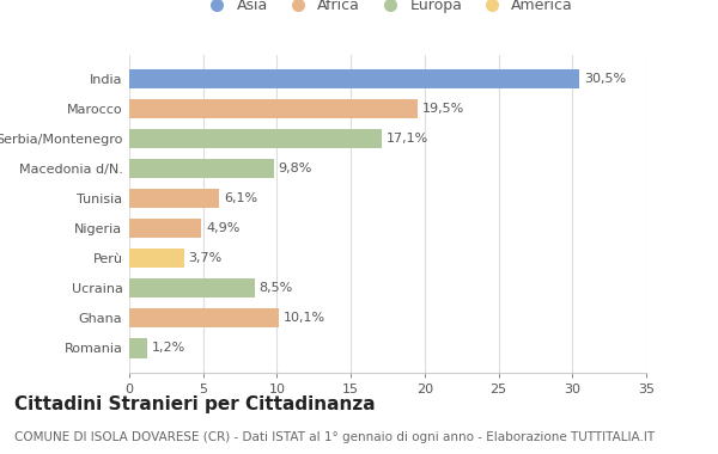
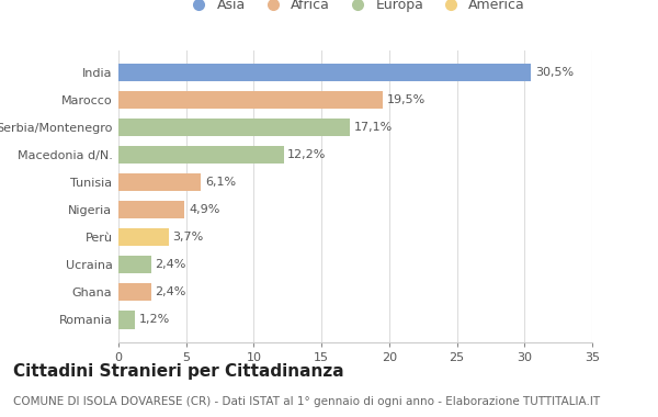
Macedonia d/N.: 9,8% -> 12,2%
Ucraina: 8,5% -> 2,4%
Ghana: 10,1% -> 2,4%
